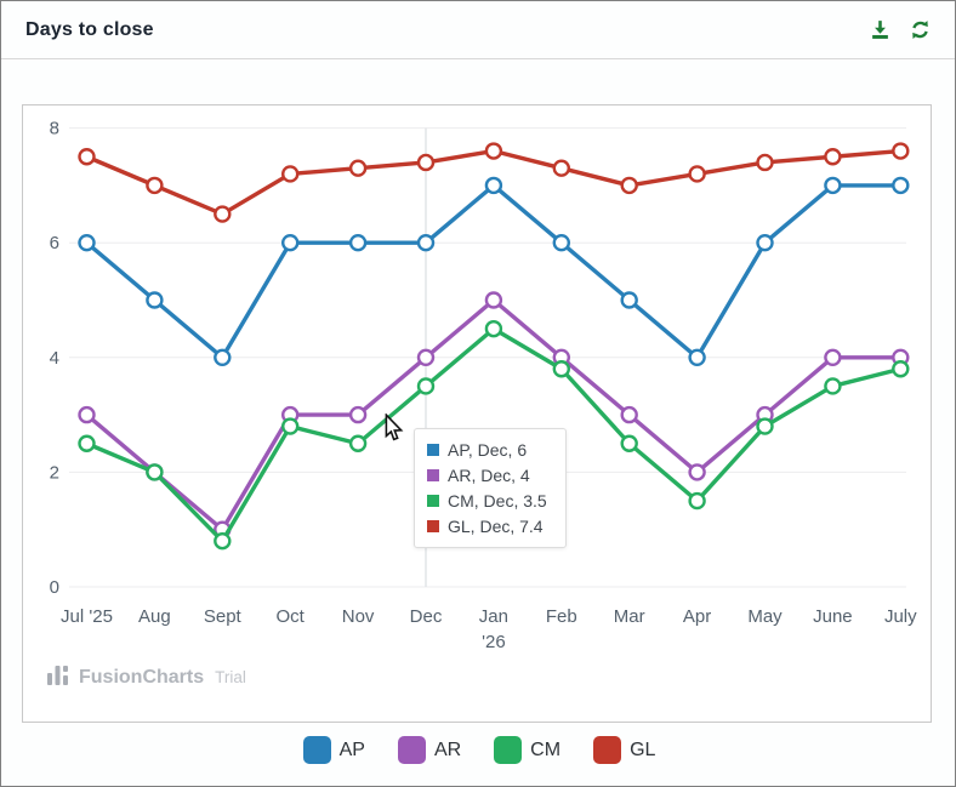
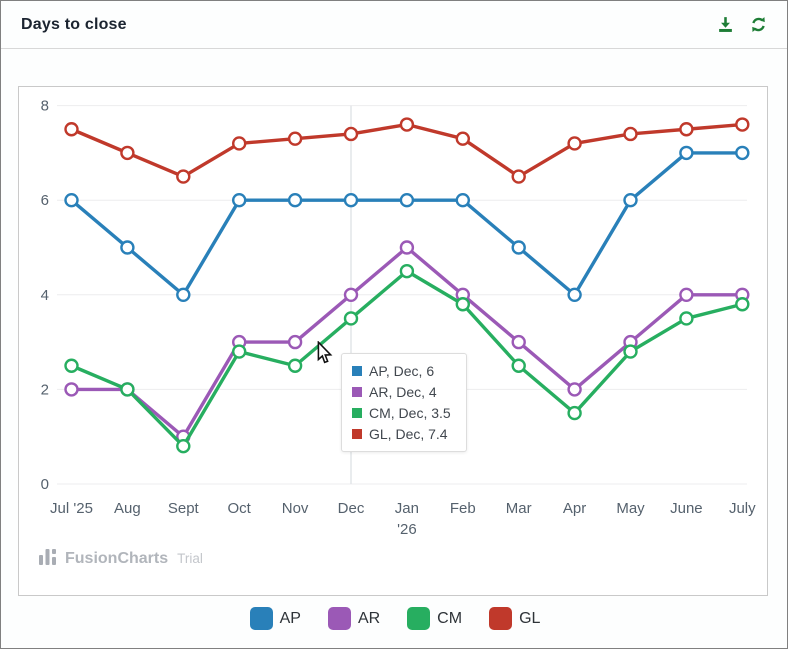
AR/Jul '25: 3 -> 2
AP/Jan '26: 7 -> 6
GL/Mar: 7.0 -> 6.5
